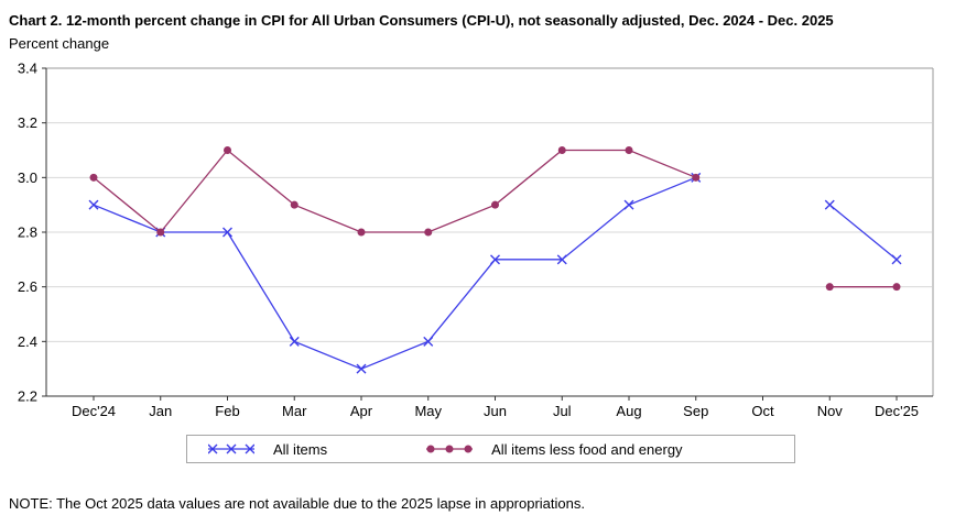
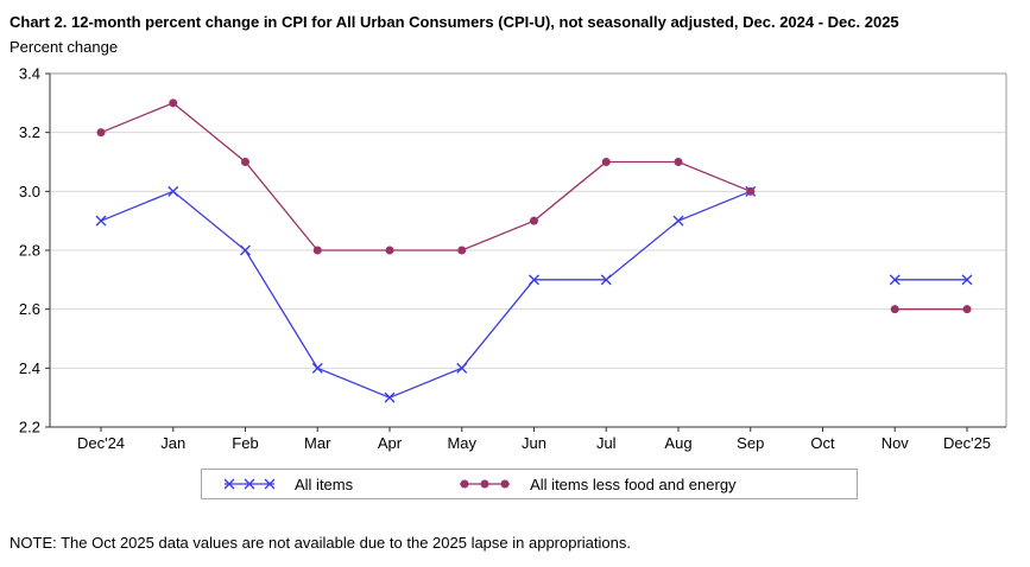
All items less food and energy/Dec'24: 3.0 -> 3.2
All items/Jan: 2.8 -> 3.0
All items less food and energy/Jan: 2.8 -> 3.3
All items less food and energy/Mar: 2.9 -> 2.8
All items/Nov: 2.9 -> 2.7
